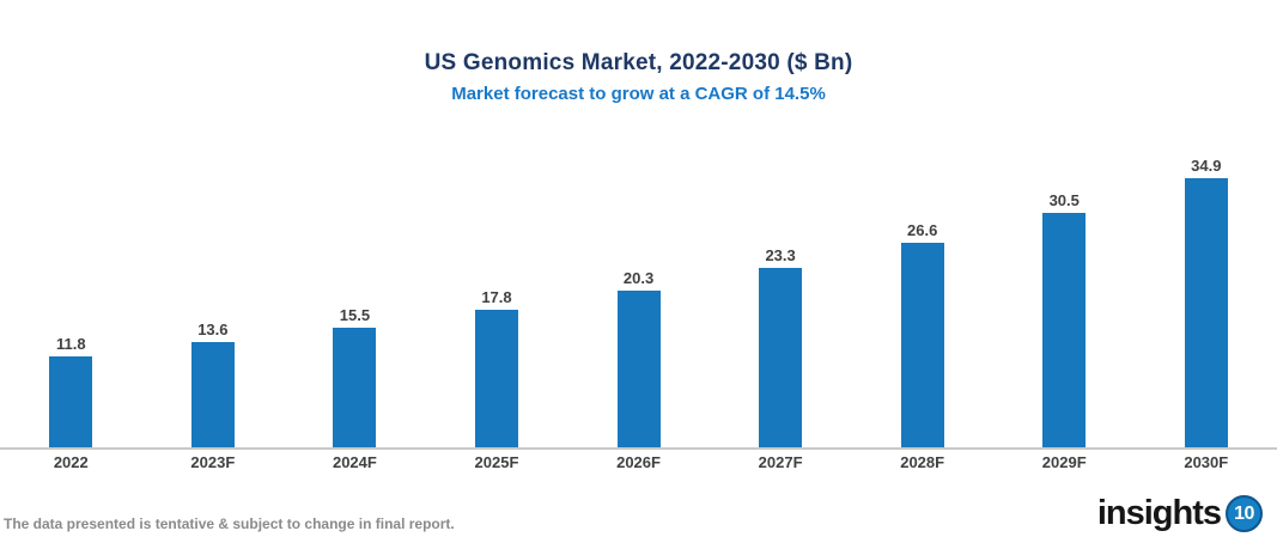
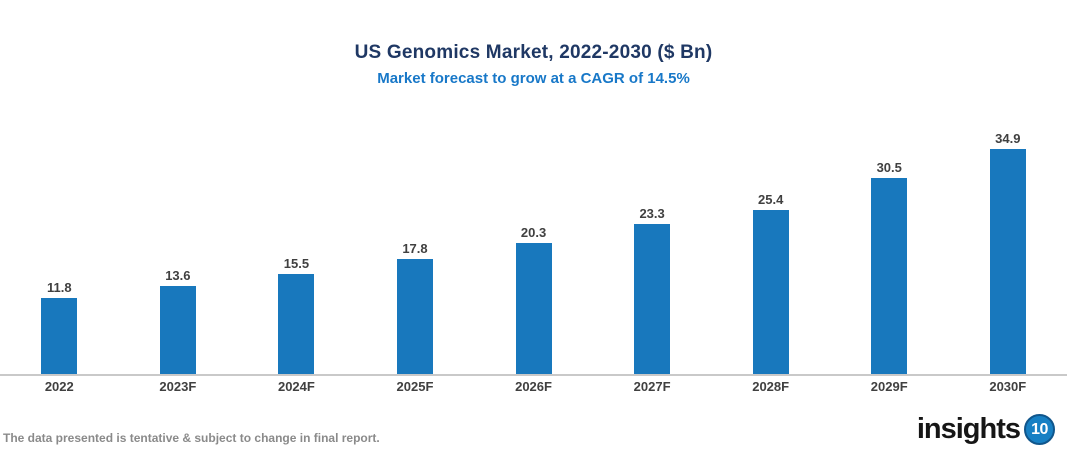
2028F: 26.6 -> 25.4
